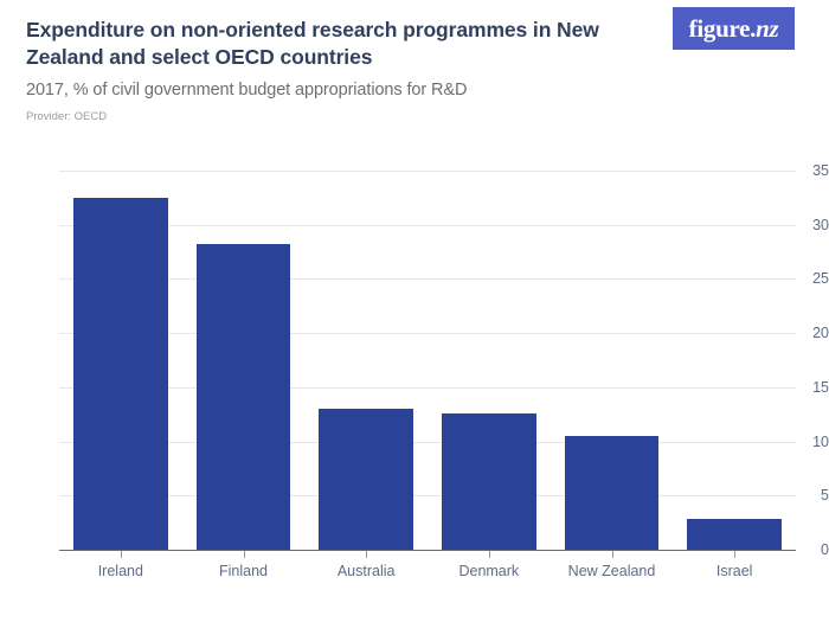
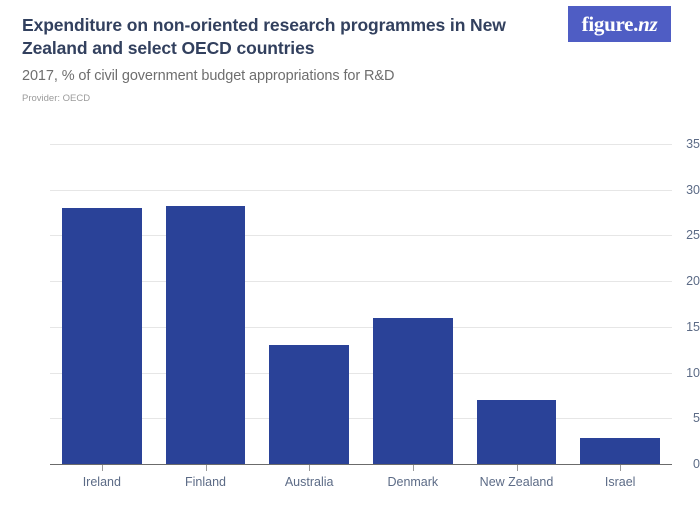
Ireland: 32 -> 28
Denmark: 13 -> 16
New Zealand: 10 -> 7
